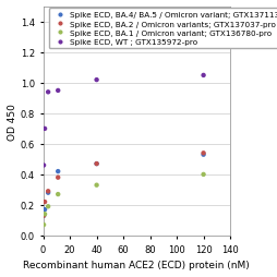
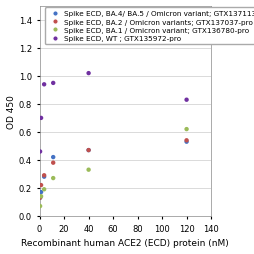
Spike ECD, BA.1 / Omicron variant; GTX136780-pro/120: 0.40 -> 0.62
Spike ECD, WT ; GTX135972-pro/120: 1.05 -> 0.83
